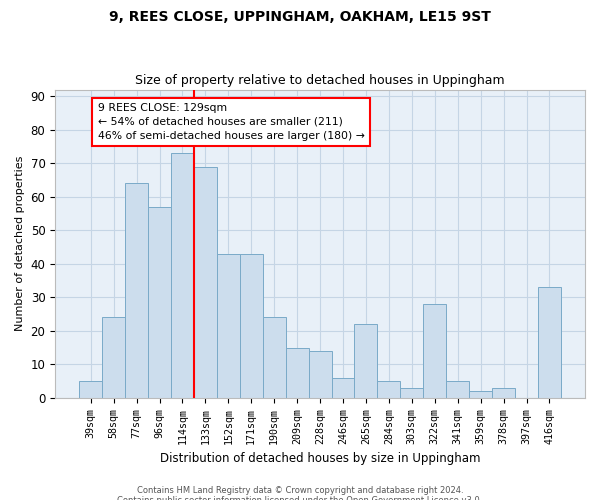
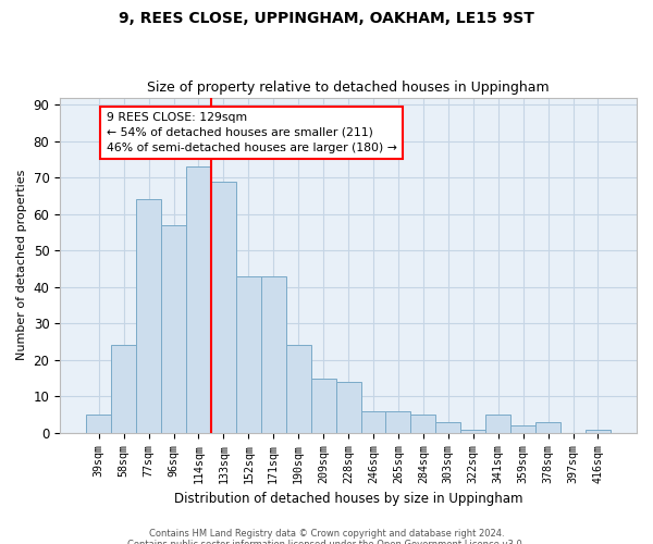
265sqm: 22 -> 6
322sqm: 28 -> 1
416sqm: 33 -> 1
